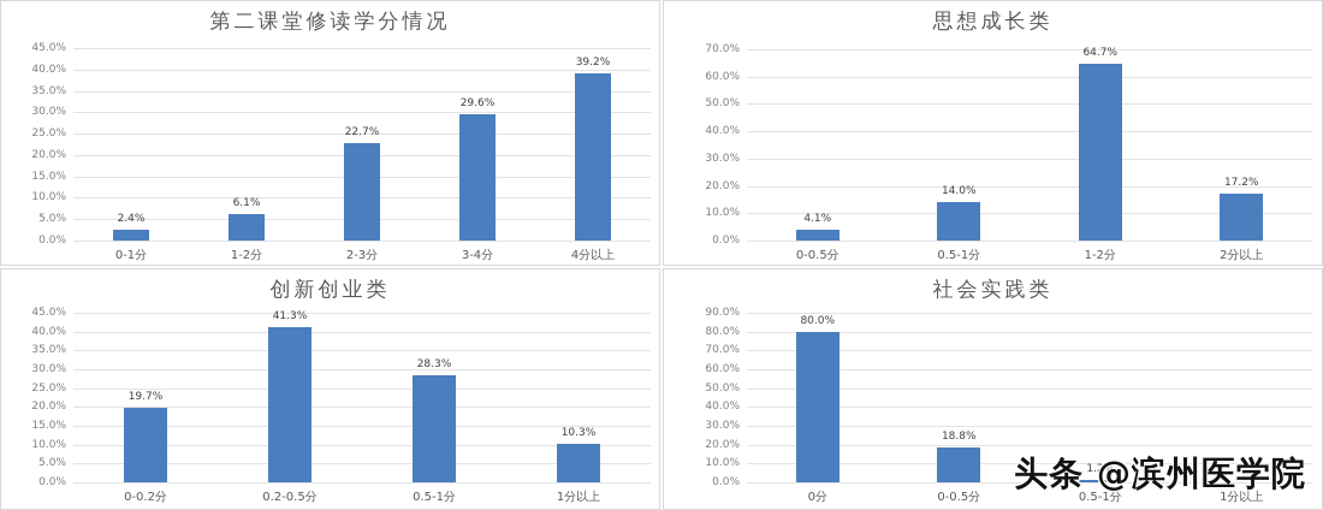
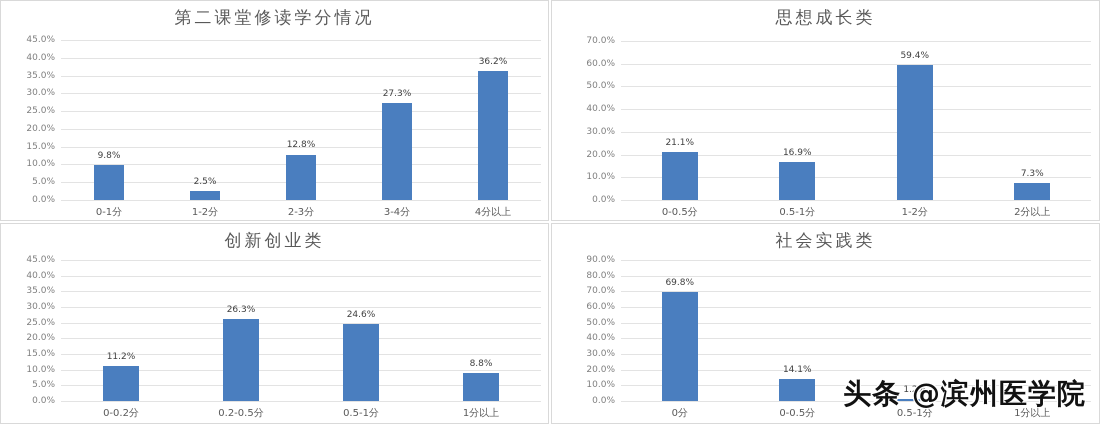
第二课堂修读学分情况/0-1分: 2.4% -> 9.8%
第二课堂修读学分情况/1-2分: 6.1% -> 2.5%
第二课堂修读学分情况/2-3分: 22.7% -> 12.8%
第二课堂修读学分情况/3-4分: 29.6% -> 27.3%
第二课堂修读学分情况/4分以上: 39.2% -> 36.2%
思想成长类/0-0.5分: 4.1% -> 21.1%
思想成长类/0.5-1分: 14.0% -> 16.9%
思想成长类/1-2分: 64.7% -> 59.4%
思想成长类/2分以上: 17.2% -> 7.3%
创新创业类/0-0.2分: 19.7% -> 11.2%
创新创业类/0.2-0.5分: 41.3% -> 26.3%
创新创业类/0.5-1分: 28.3% -> 24.6%
创新创业类/1分以上: 10.3% -> 8.8%
社会实践类/0分: 80.0% -> 69.8%
社会实践类/0-0.5分: 18.8% -> 14.1%
